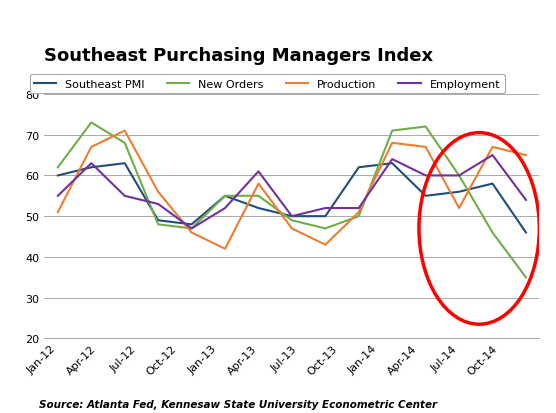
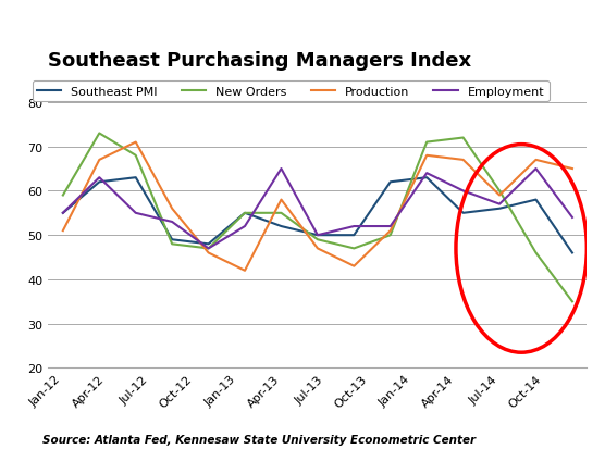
Southeast PMI/Jan-12: 60 -> 55
New Orders/Jan-12: 62 -> 59
Employment/Apr-13: 61 -> 65
Production/Jul-14: 52 -> 59
Employment/Jul-14: 60 -> 57
